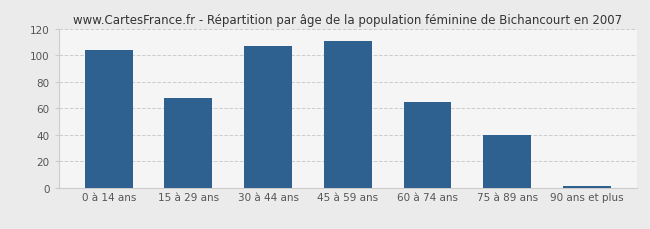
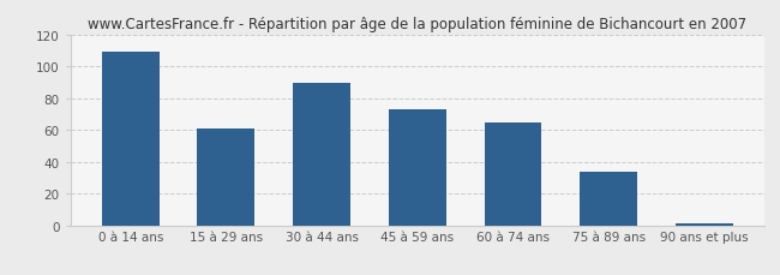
0 à 14 ans: 104 -> 109
15 à 29 ans: 68 -> 61
30 à 44 ans: 107 -> 90
45 à 59 ans: 111 -> 73
75 à 89 ans: 40 -> 34
